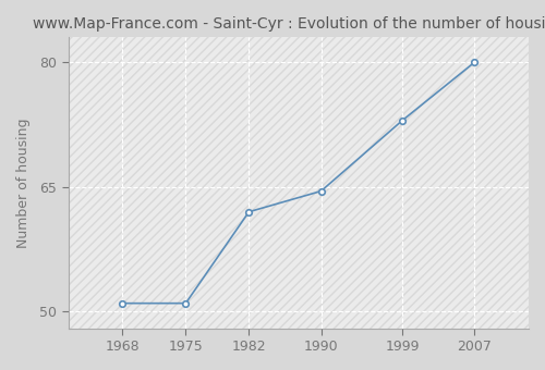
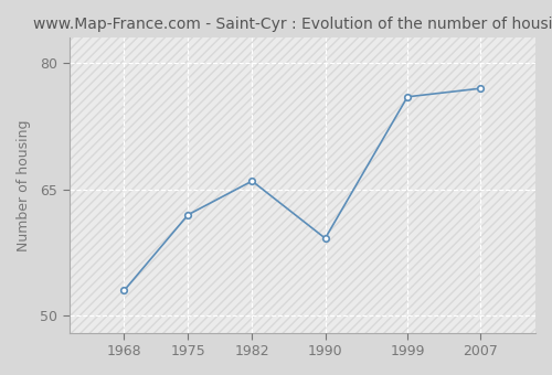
1968: 51.0 -> 53.0
1975: 51.0 -> 62.0
1982: 62.0 -> 66.0
1990: 64.5 -> 59.2
1999: 73.0 -> 76.0
2007: 80.0 -> 77.0
